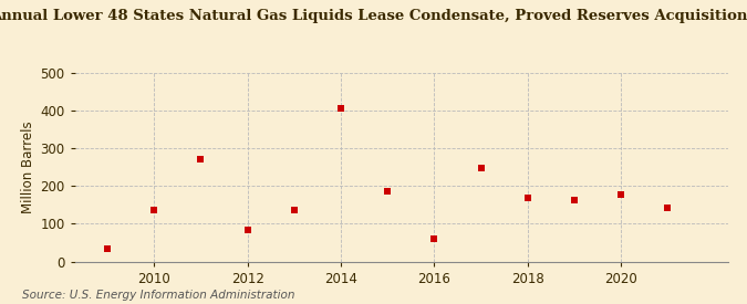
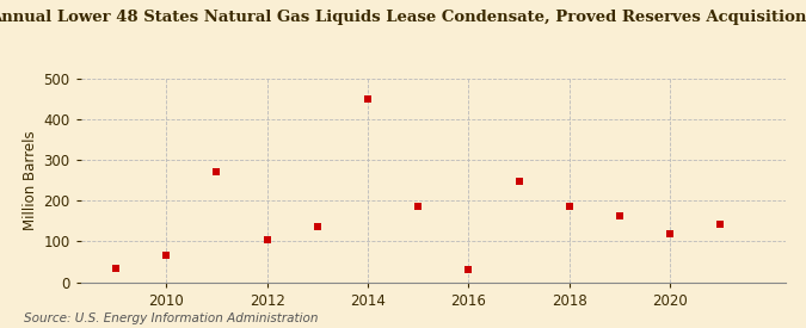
2010: 137 -> 65
2012: 83 -> 105
2014: 405 -> 450
2016: 60 -> 30
2018: 168 -> 185
2020: 178 -> 120
